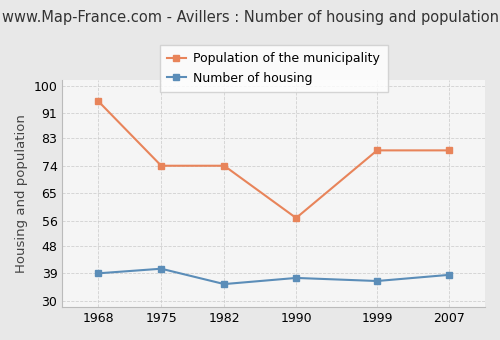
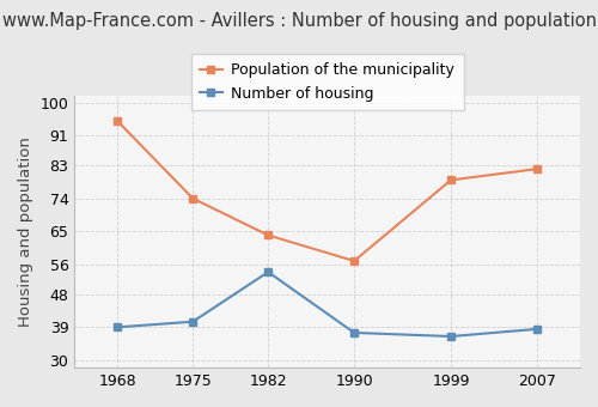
Number of housing/1982: 35.5 -> 54.0
Population of the municipality/1982: 74 -> 64
Population of the municipality/2007: 79 -> 82
